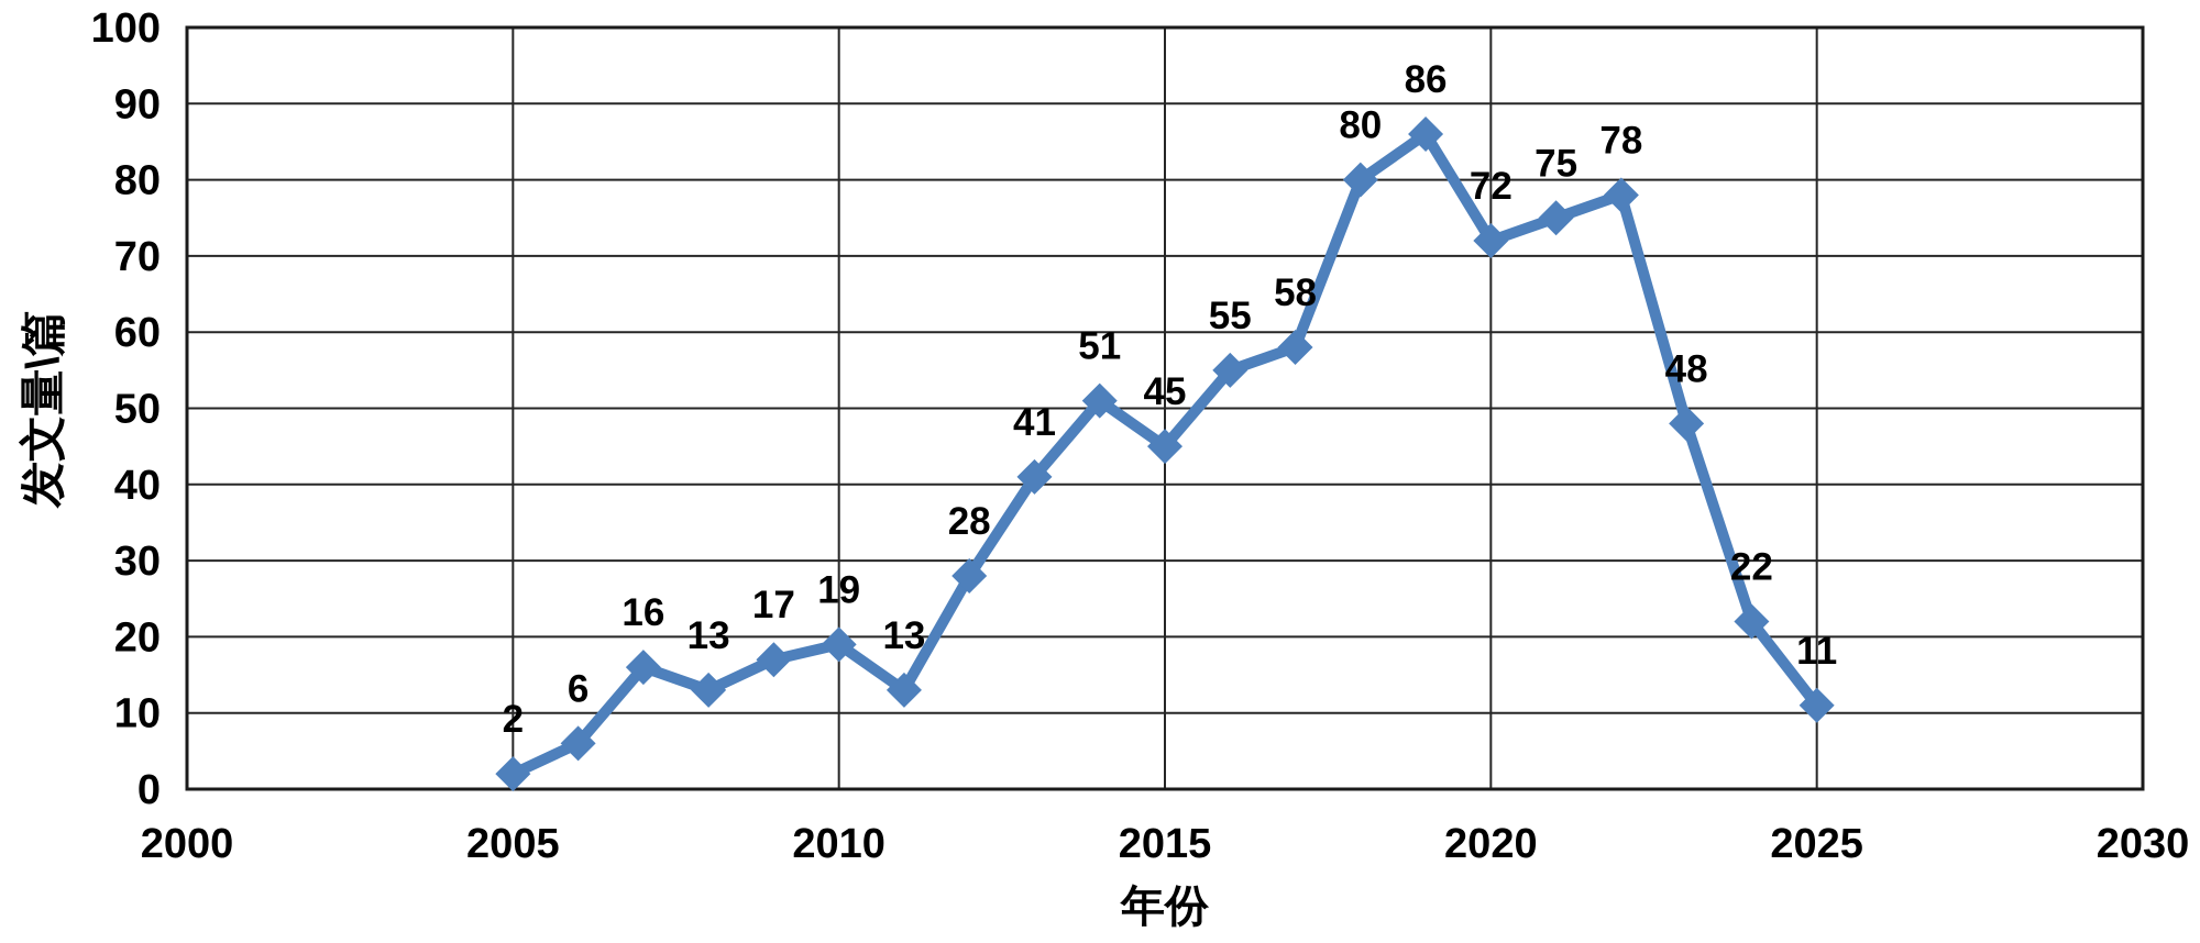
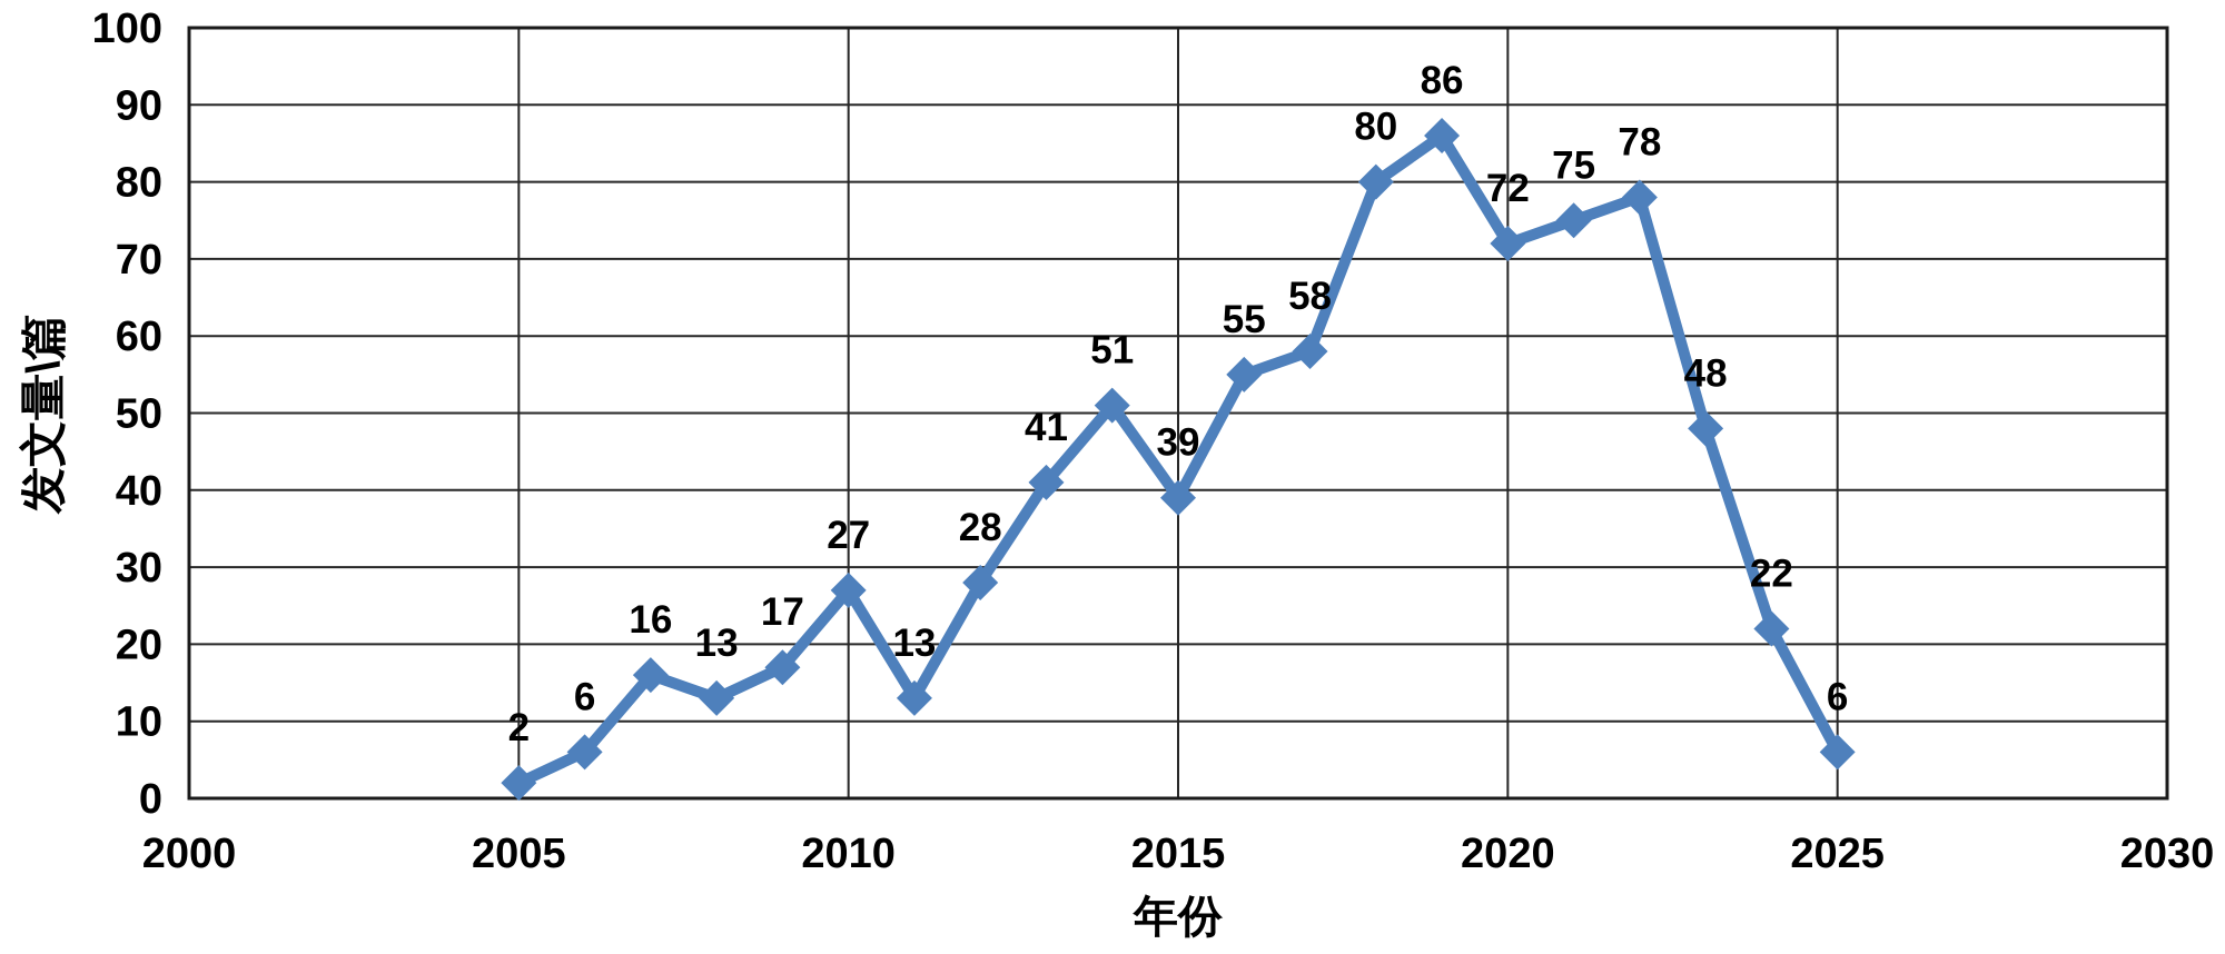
2010: 19 -> 27
2015: 45 -> 39
2025: 11 -> 6
